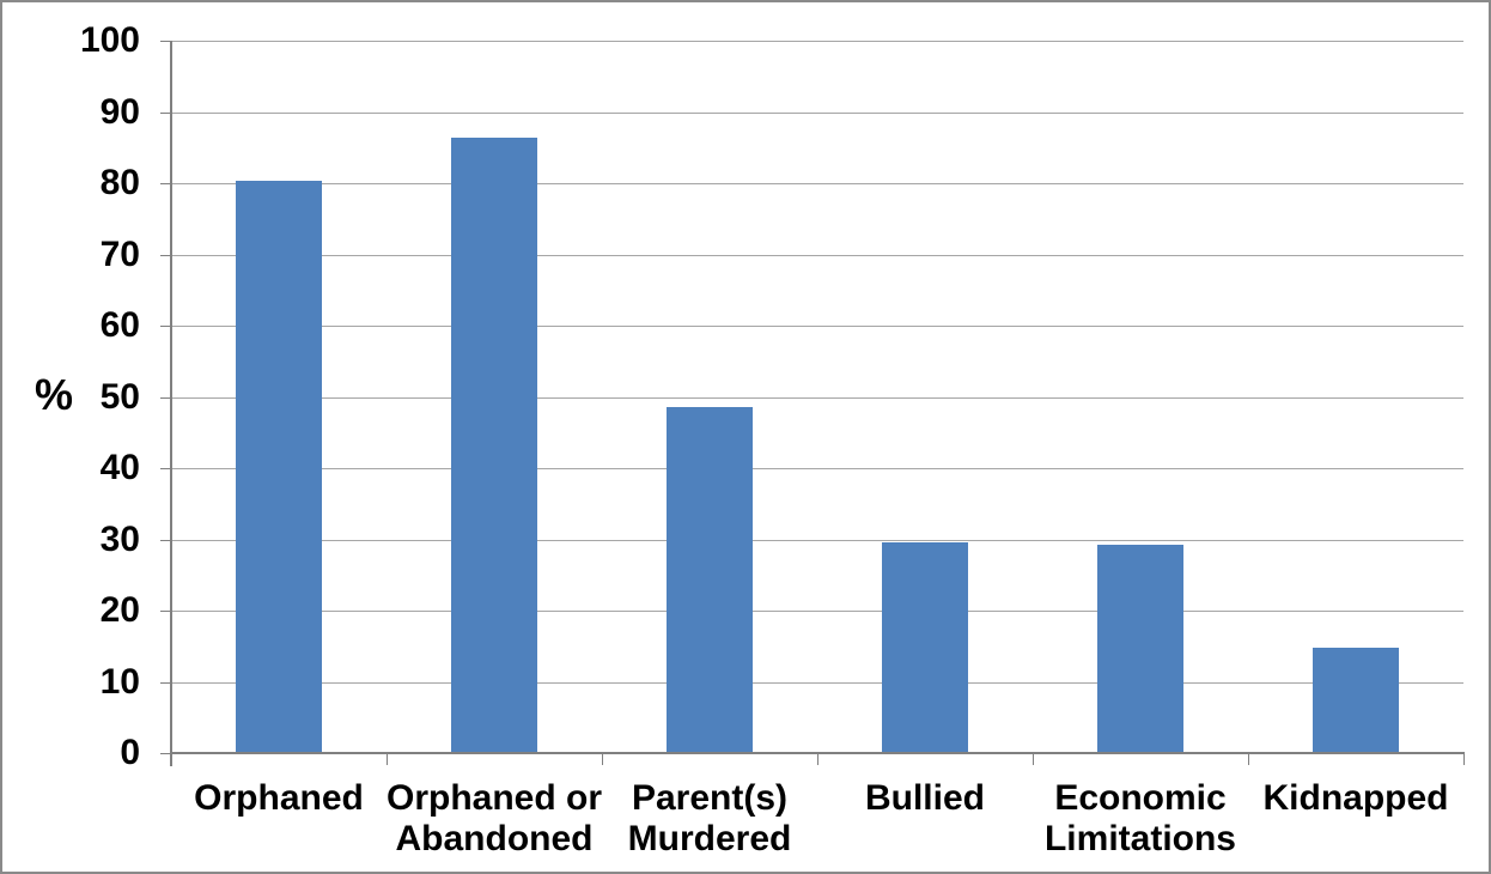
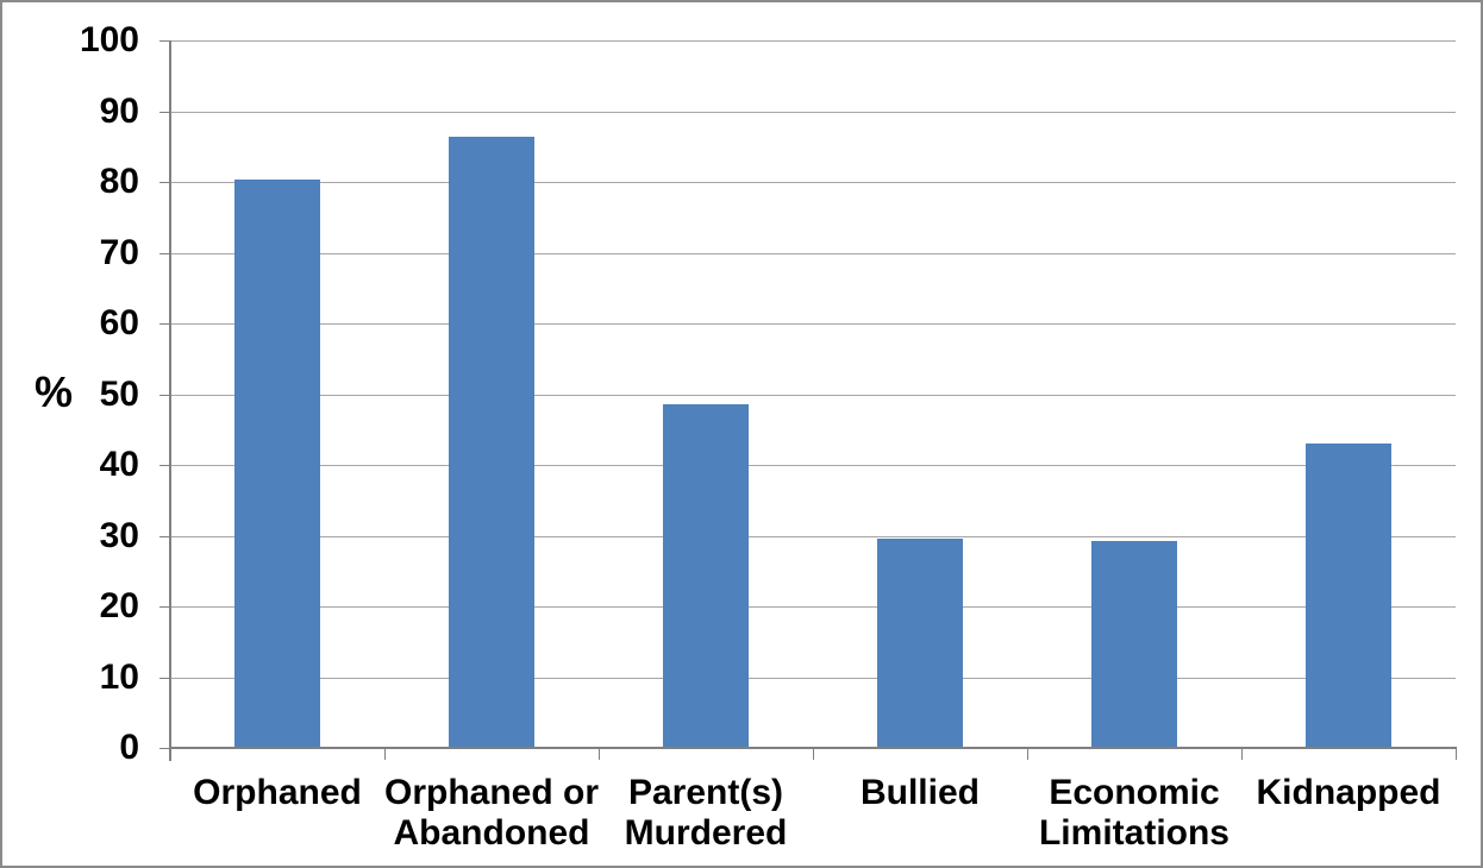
Kidnapped: 15 -> 43
